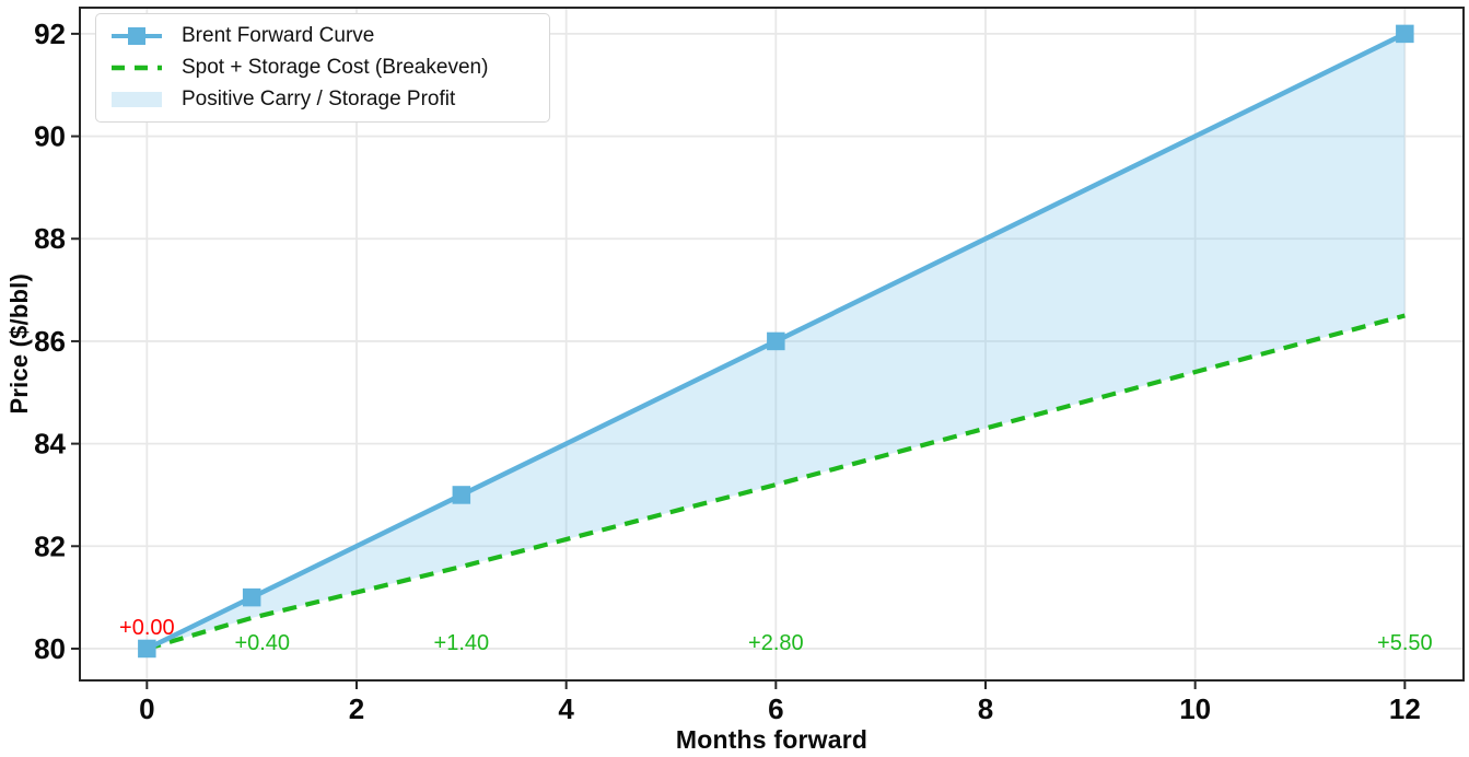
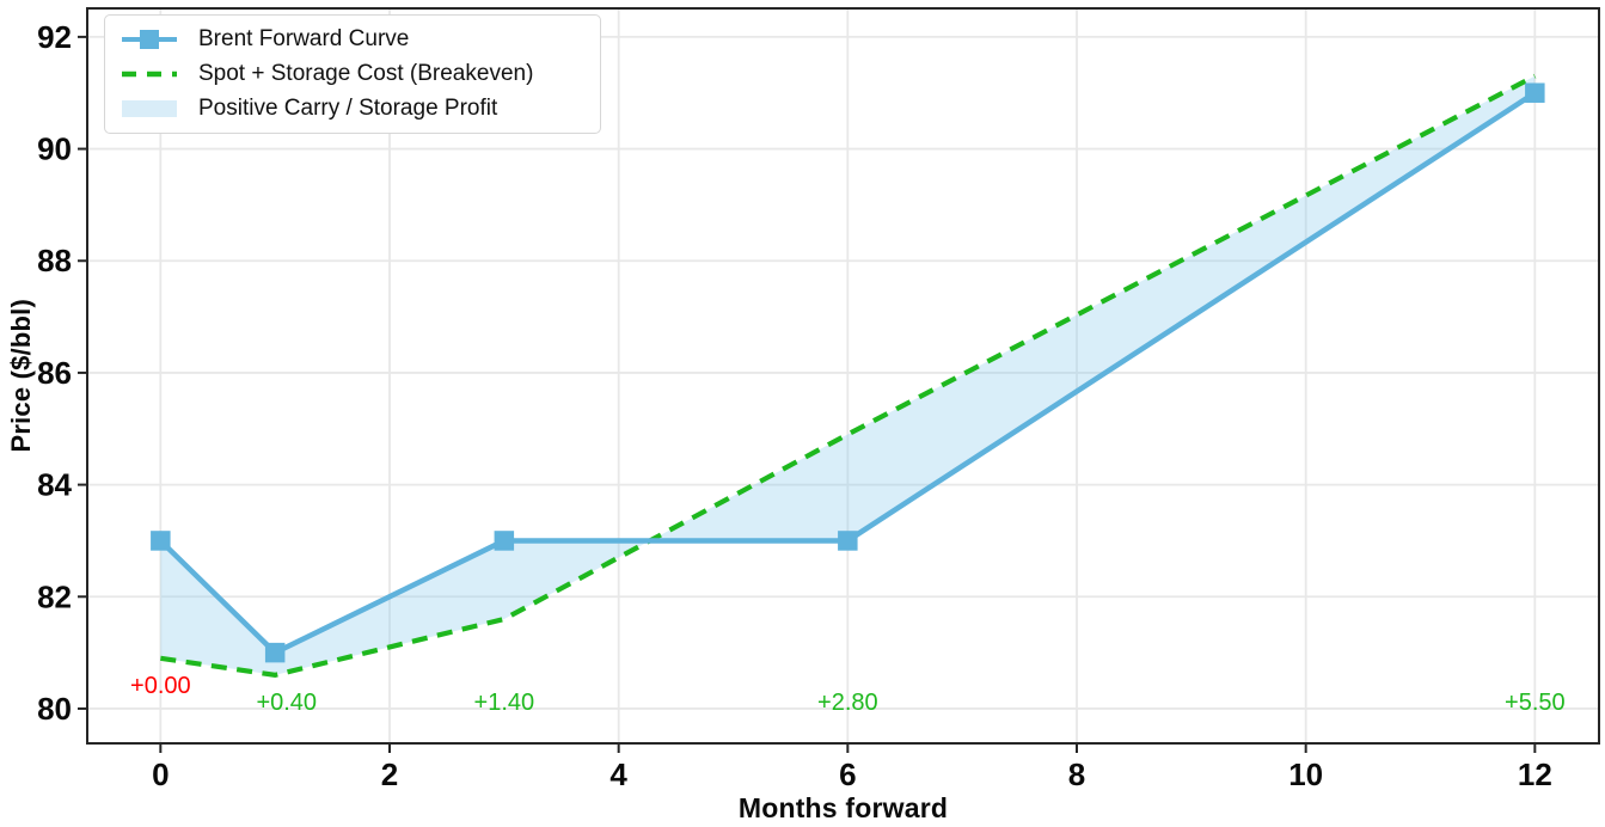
Brent Forward Curve/0: 80 -> 83
Spot + Storage Cost (Breakeven)/0: 80.0 -> 80.9
Brent Forward Curve/6: 86 -> 83
Spot + Storage Cost (Breakeven)/6: 83.2 -> 84.9
Brent Forward Curve/12: 92 -> 91
Spot + Storage Cost (Breakeven)/12: 86.5 -> 91.3
